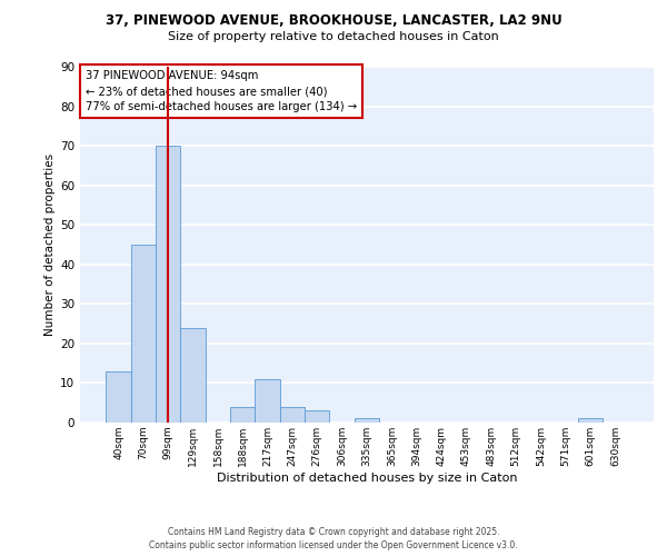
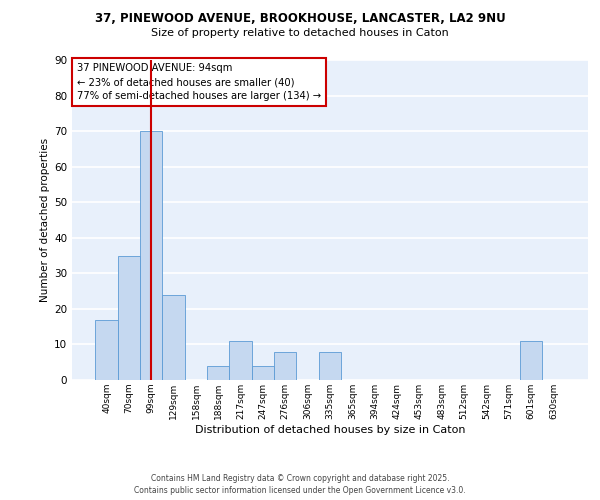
40sqm: 13 -> 17
70sqm: 45 -> 35
276sqm: 3 -> 8
335sqm: 1 -> 8
601sqm: 1 -> 11
